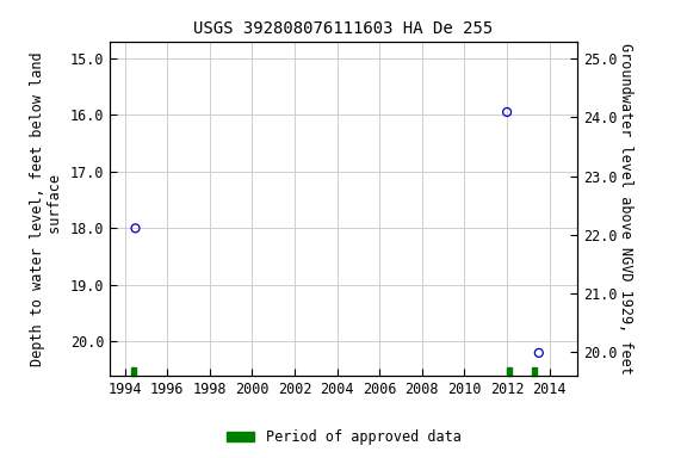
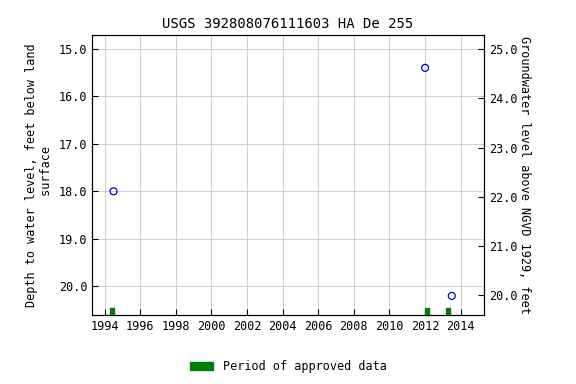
2012: 15.95 -> 15.40
